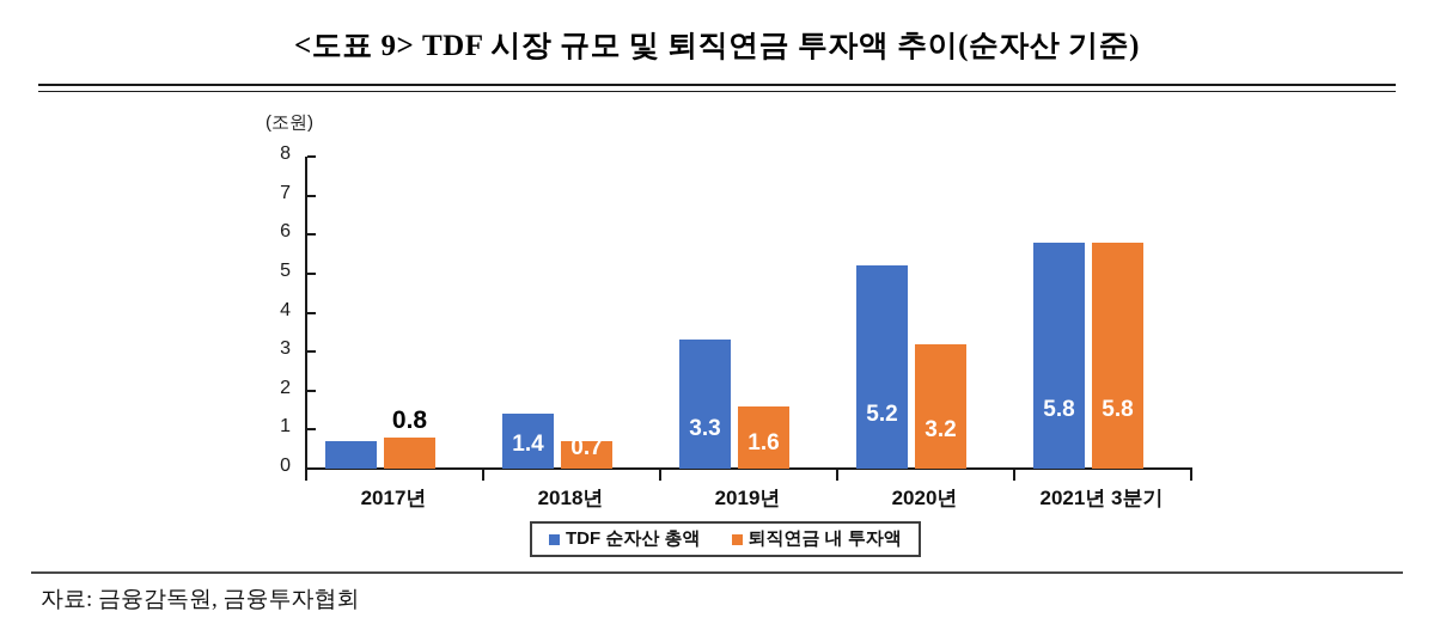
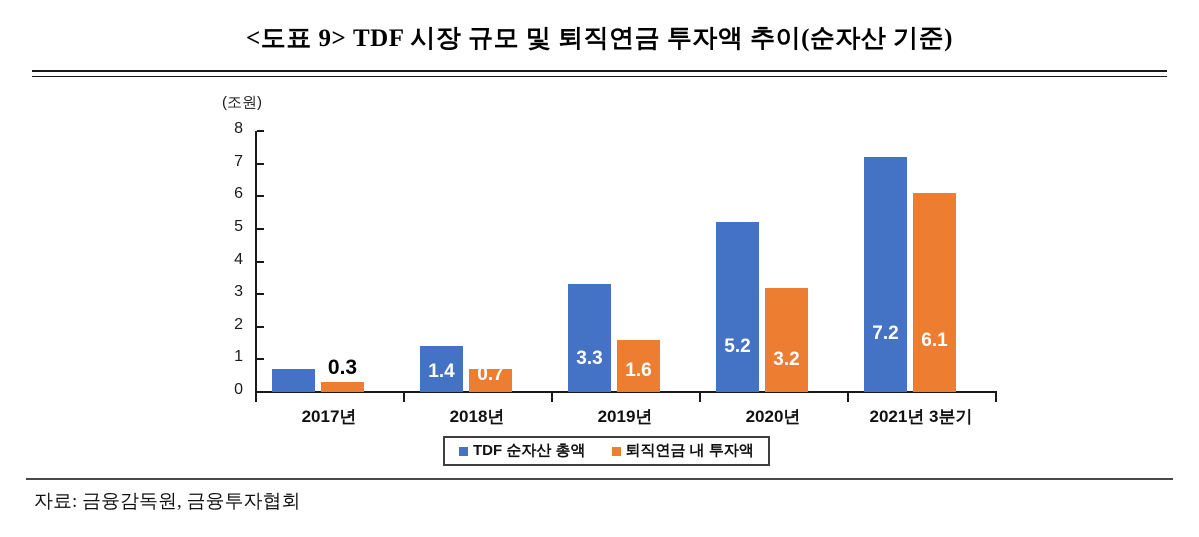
퇴직연금 내 투자액/2017년: 0.8 -> 0.3
TDF 순자산 총액/2021년 3분기: 5.8 -> 7.2
퇴직연금 내 투자액/2021년 3분기: 5.8 -> 6.1
